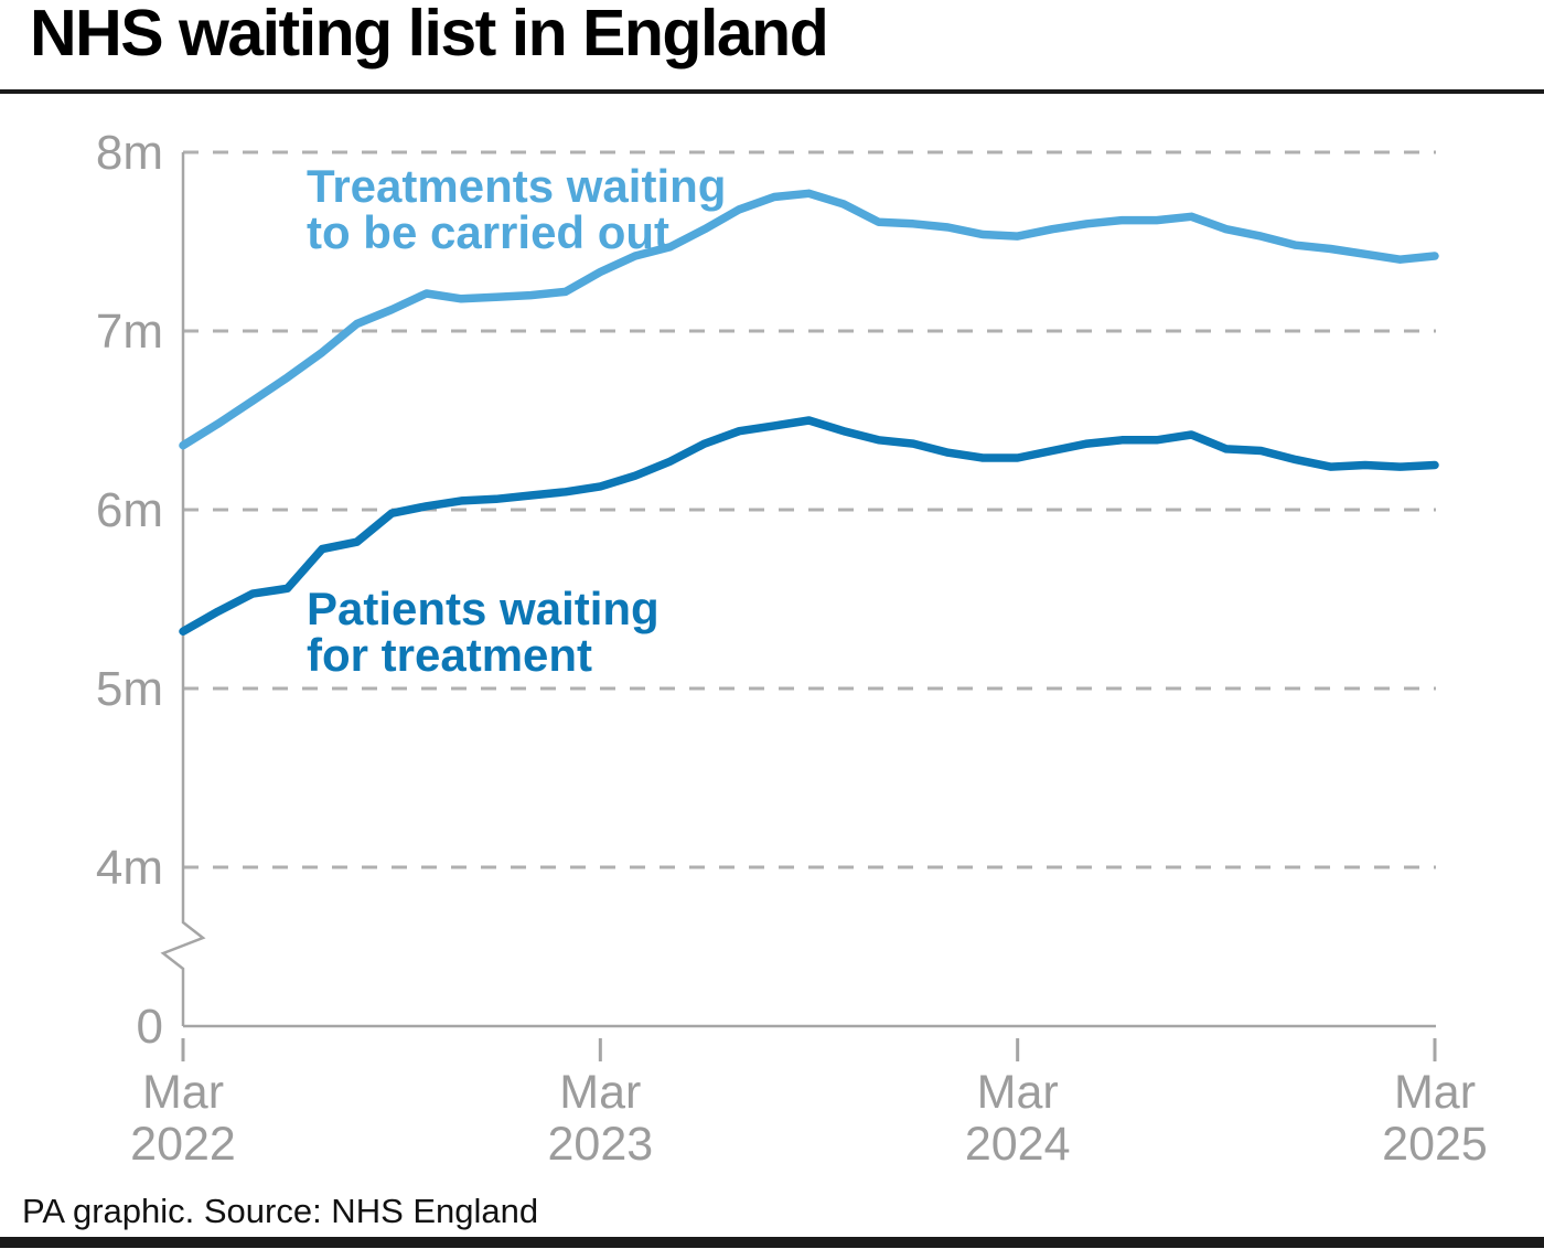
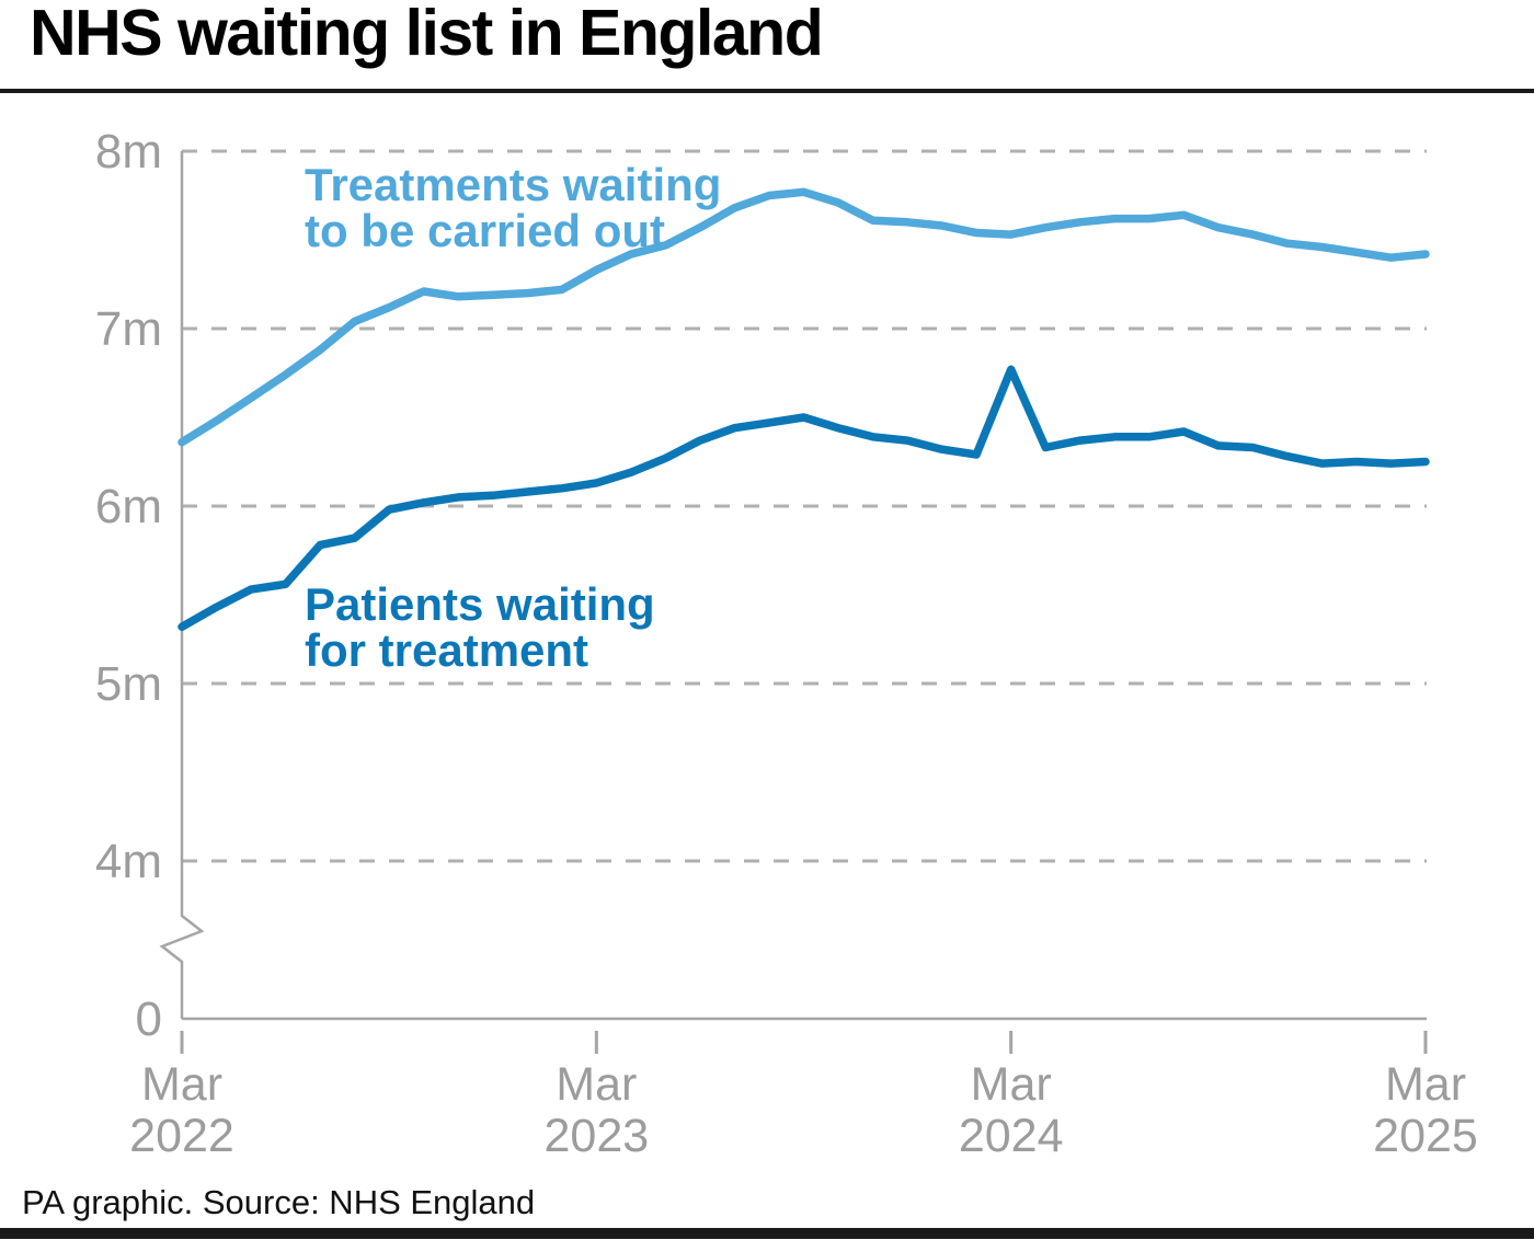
Patients waiting for treatment/Mar 2024: 6.29m -> 6.77m
